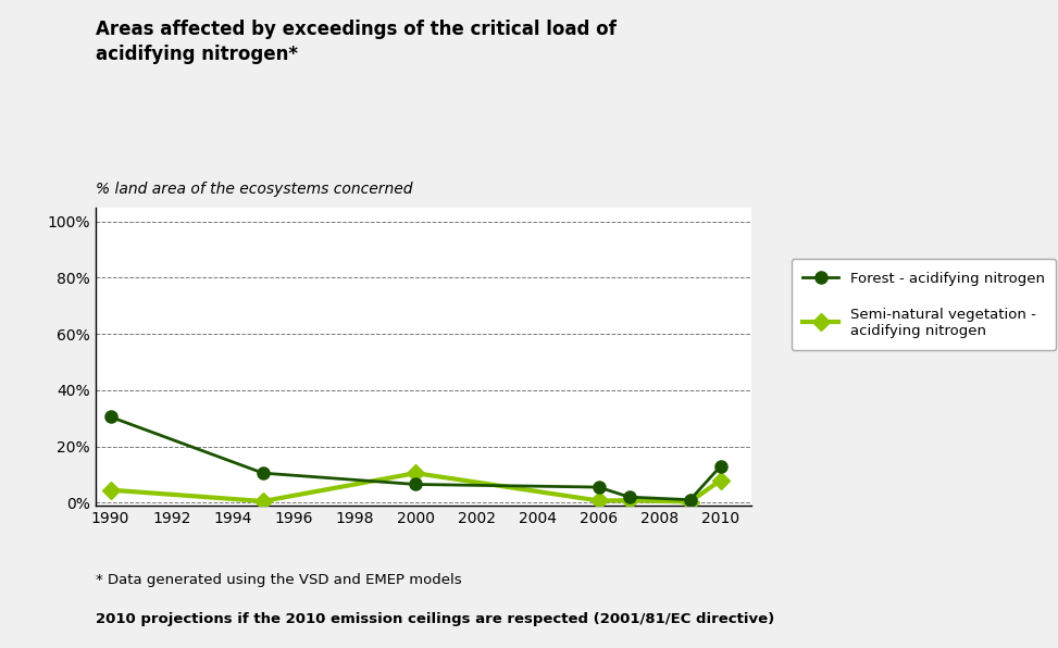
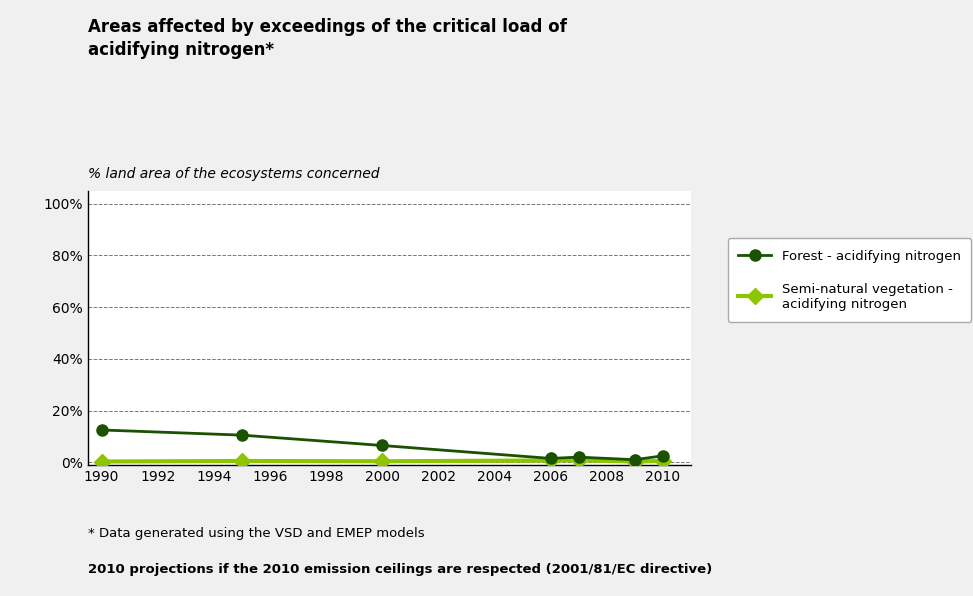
Forest - acidifying nitrogen/1990: 30.5% -> 12.5%
Semi-natural vegetation - acidifying nitrogen/1990: 4.5% -> 0.3%
Semi-natural vegetation - acidifying nitrogen/2000: 10.5% -> 0.4%
Forest - acidifying nitrogen/2006: 5.5% -> 1.5%
Forest - acidifying nitrogen/2010: 13.0% -> 2.5%
Semi-natural vegetation - acidifying nitrogen/2010: 8.0% -> 0.5%
